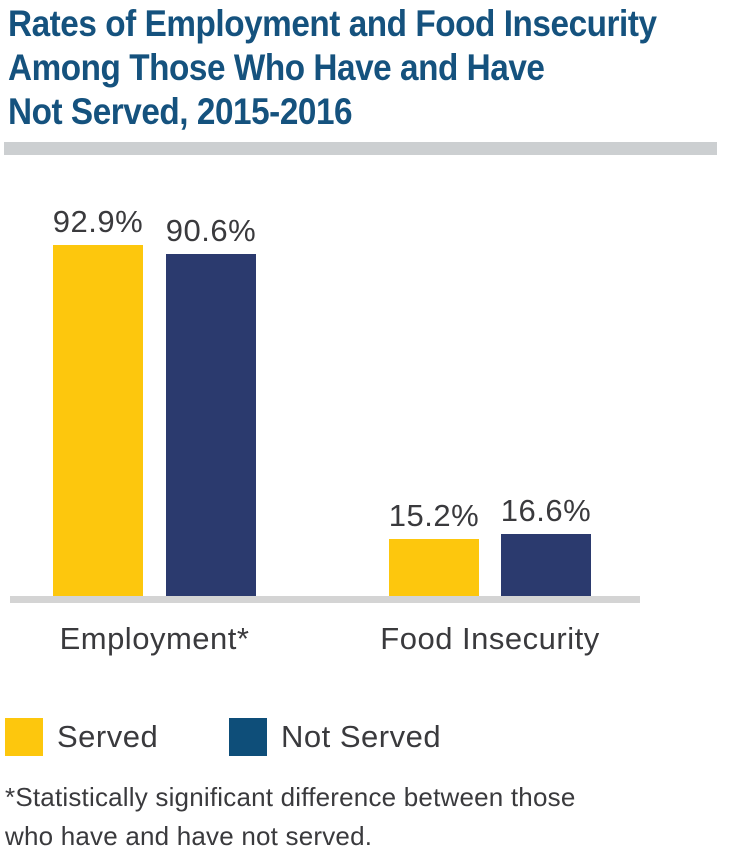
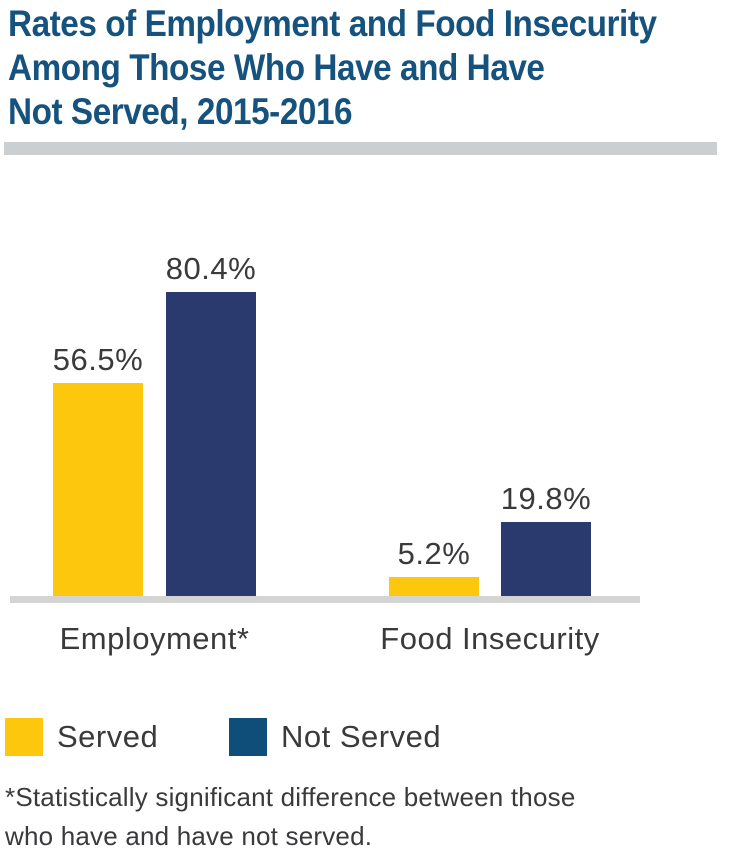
Served/Employment*: 92.9% -> 56.5%
Not Served/Employment*: 90.6% -> 80.4%
Served/Food Insecurity: 15.2% -> 5.2%
Not Served/Food Insecurity: 16.6% -> 19.8%
